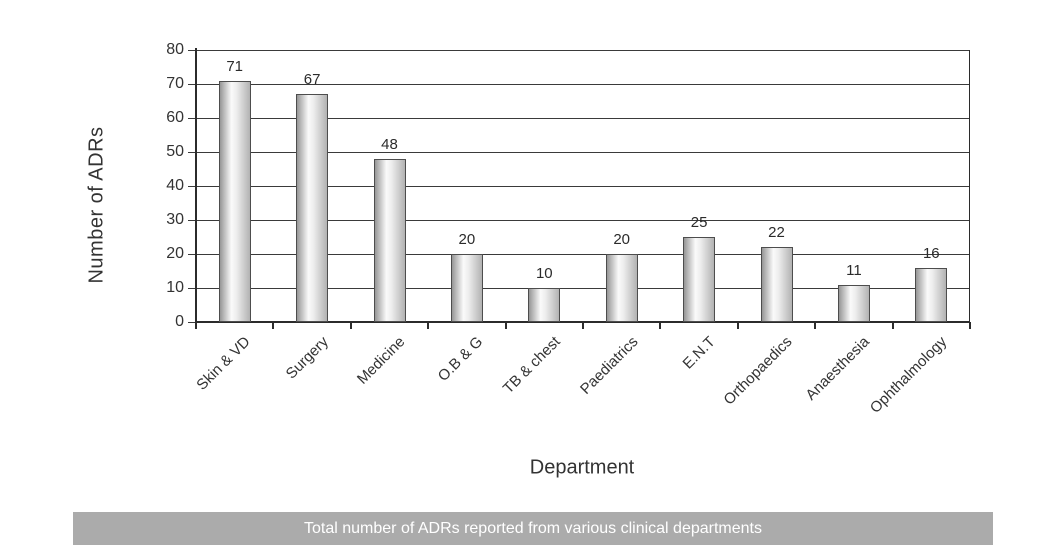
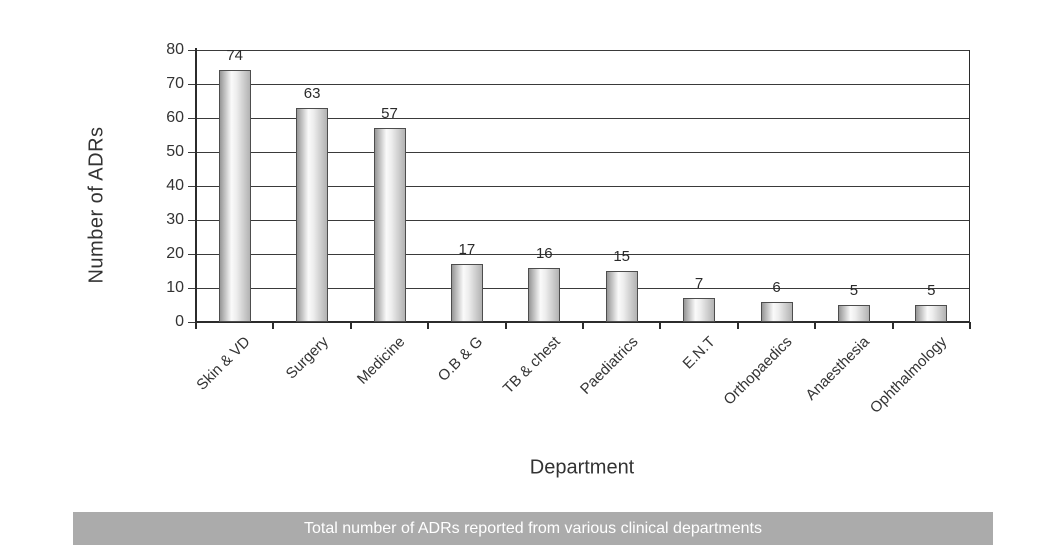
Skin & VD: 71 -> 74
Surgery: 67 -> 63
Medicine: 48 -> 57
O.B & G: 20 -> 17
TB & chest: 10 -> 16
Paediatrics: 20 -> 15
E.N.T: 25 -> 7
Orthopaedics: 22 -> 6
Anaesthesia: 11 -> 5
Ophthalmology: 16 -> 5
